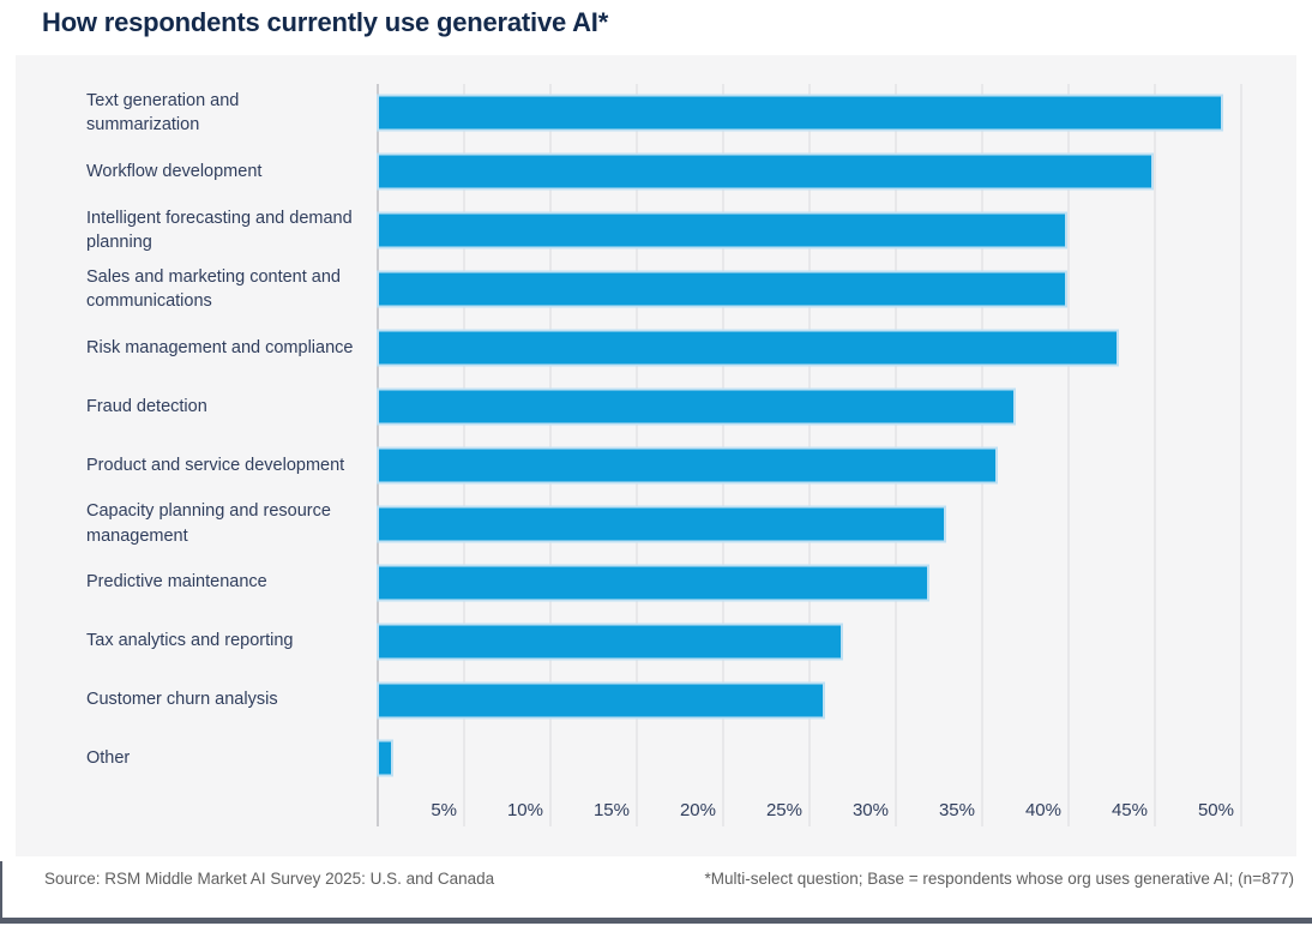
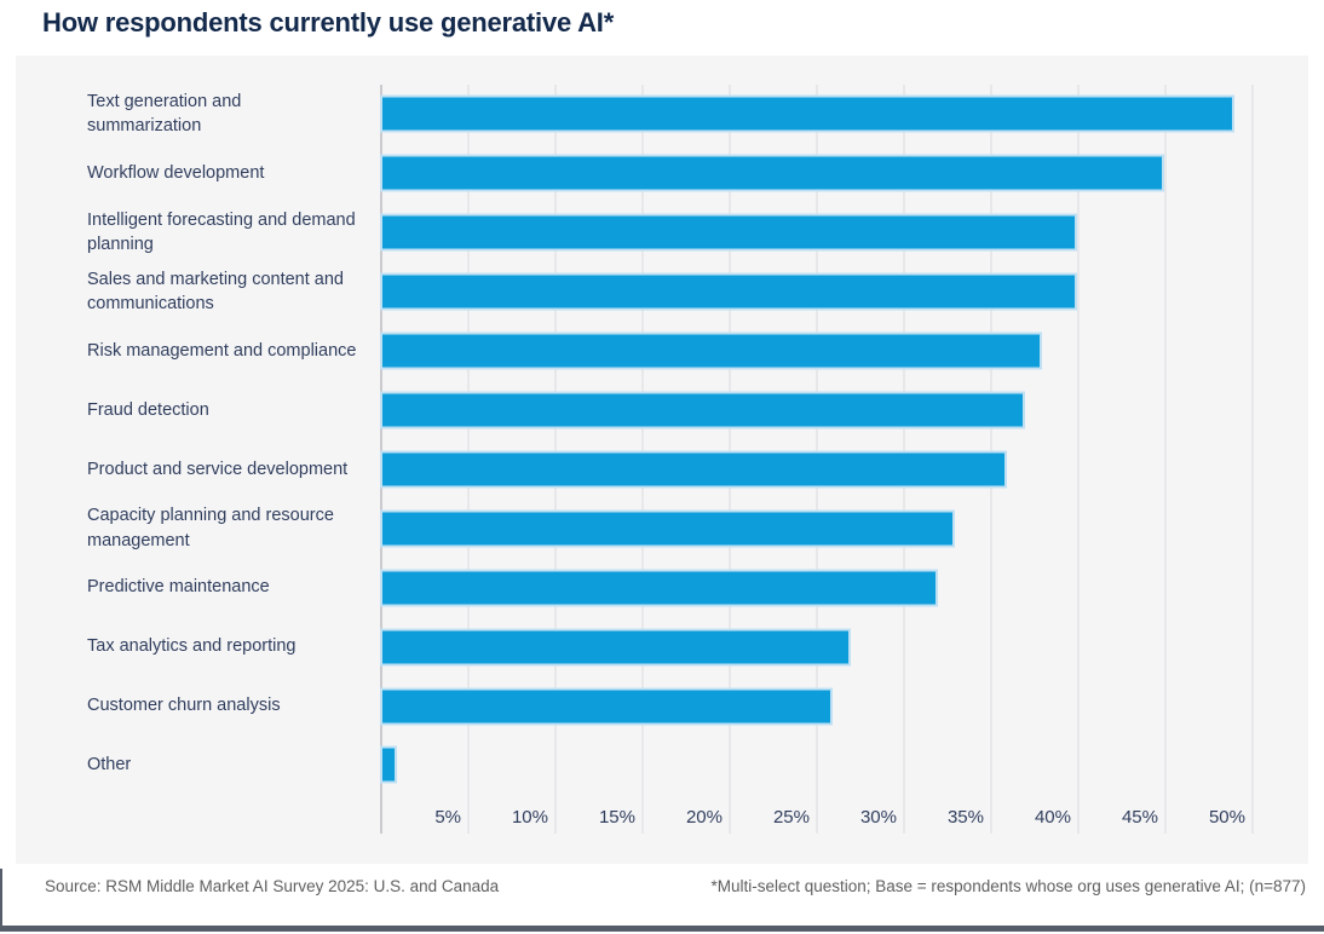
Risk management and compliance: 43% -> 38%
